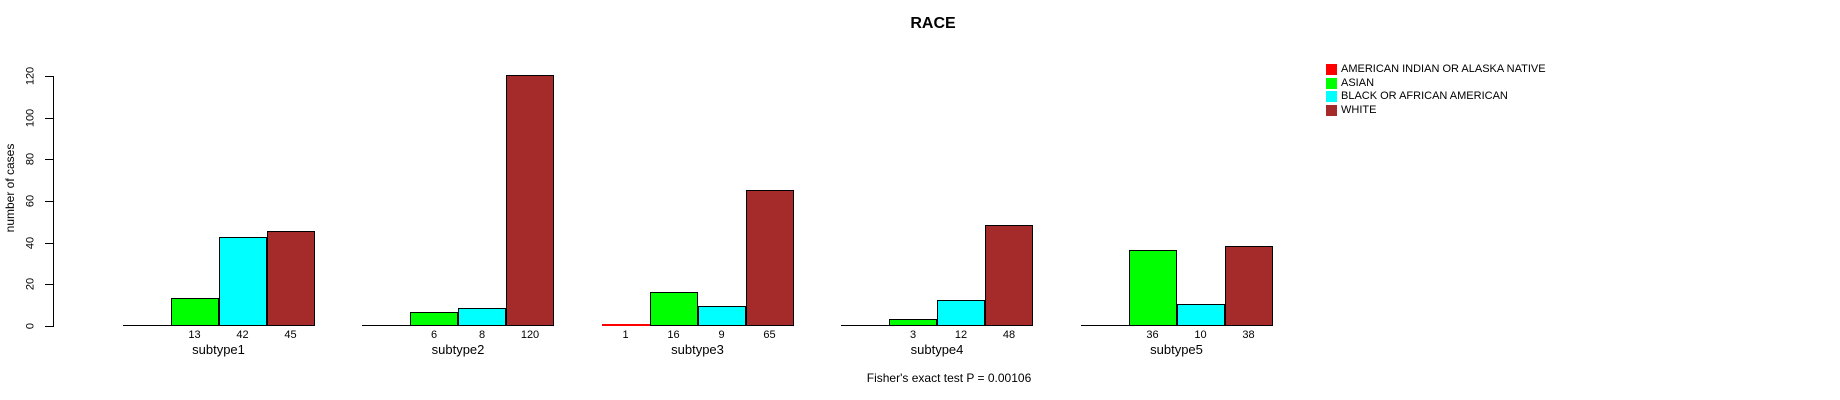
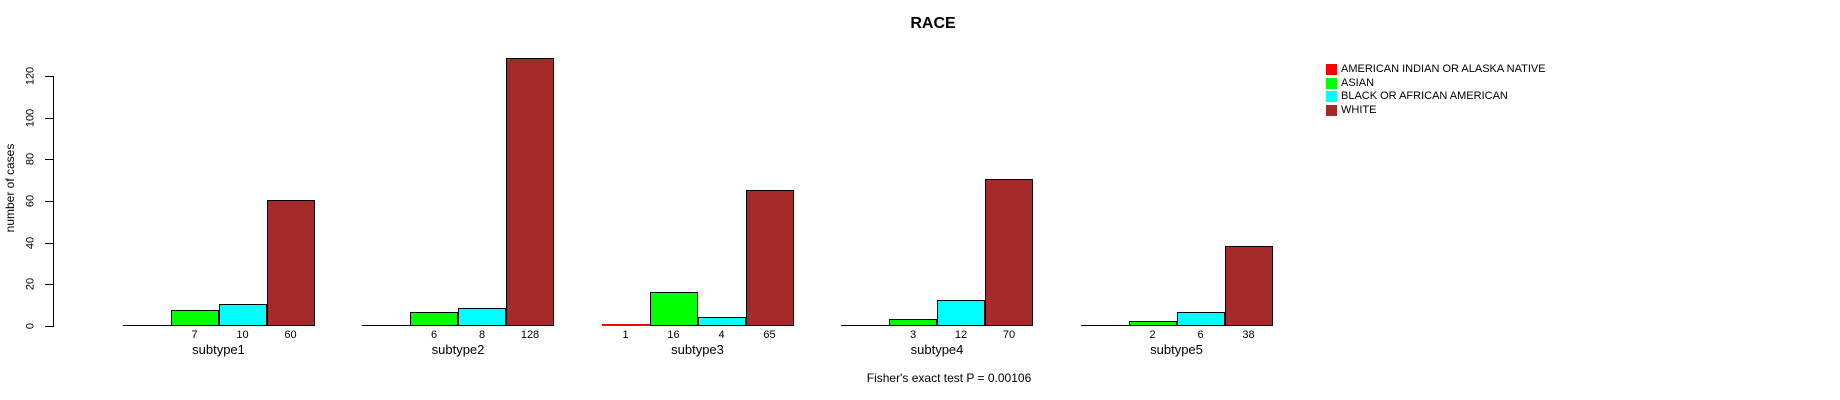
ASIAN/subtype1: 13 -> 7
BLACK OR AFRICAN AMERICAN/subtype1: 42 -> 10
WHITE/subtype1: 45 -> 60
WHITE/subtype2: 120 -> 128
BLACK OR AFRICAN AMERICAN/subtype3: 9 -> 4
WHITE/subtype4: 48 -> 70
ASIAN/subtype5: 36 -> 2
BLACK OR AFRICAN AMERICAN/subtype5: 10 -> 6
